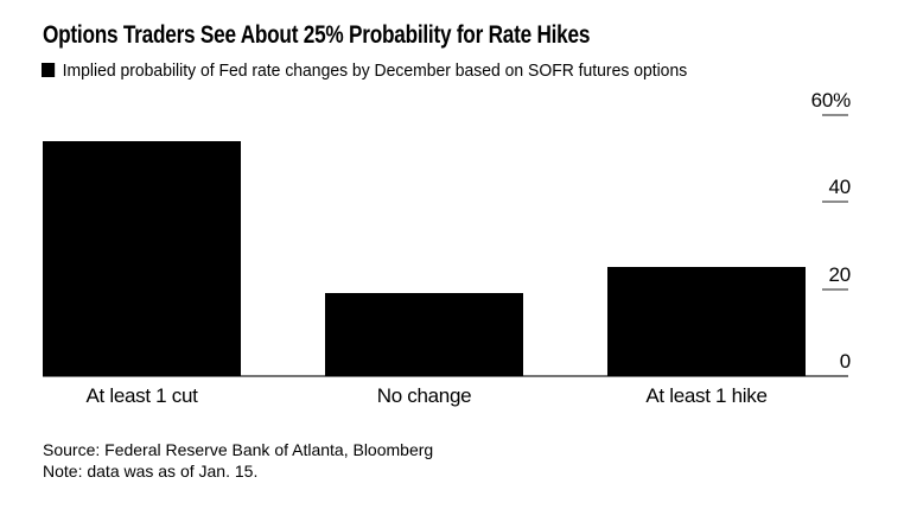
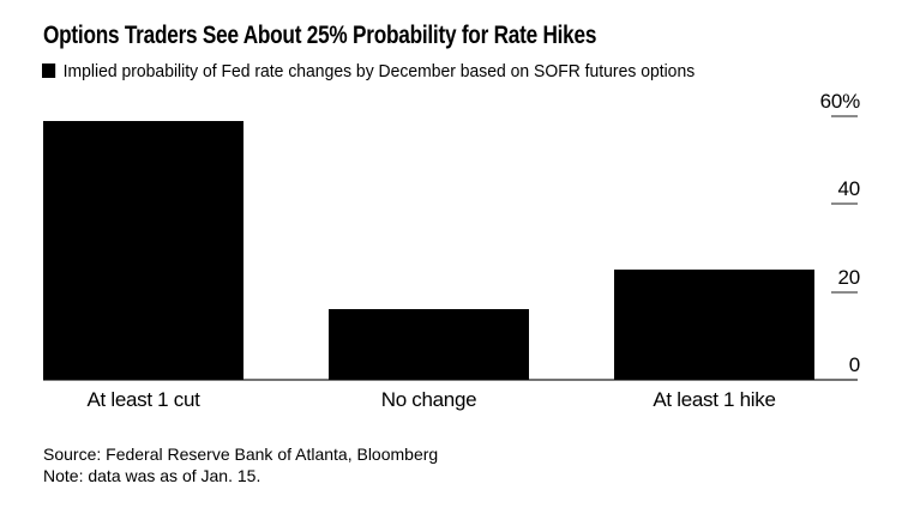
At least 1 cut: 54% -> 59%
No change: 19% -> 16%
